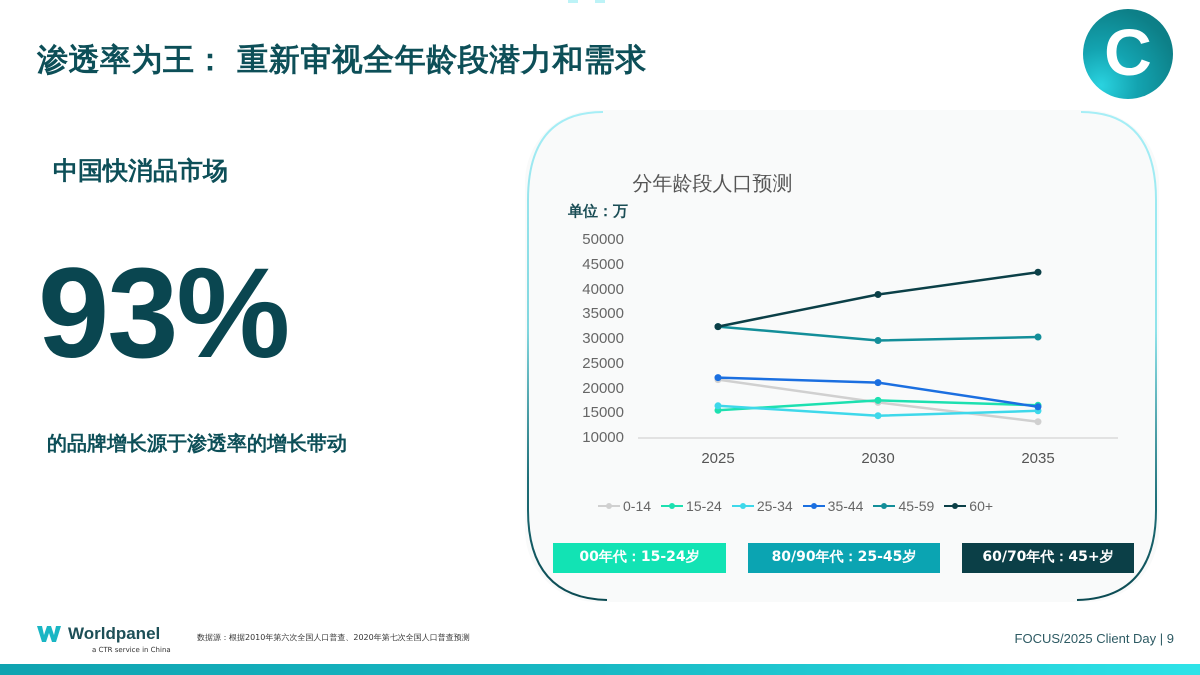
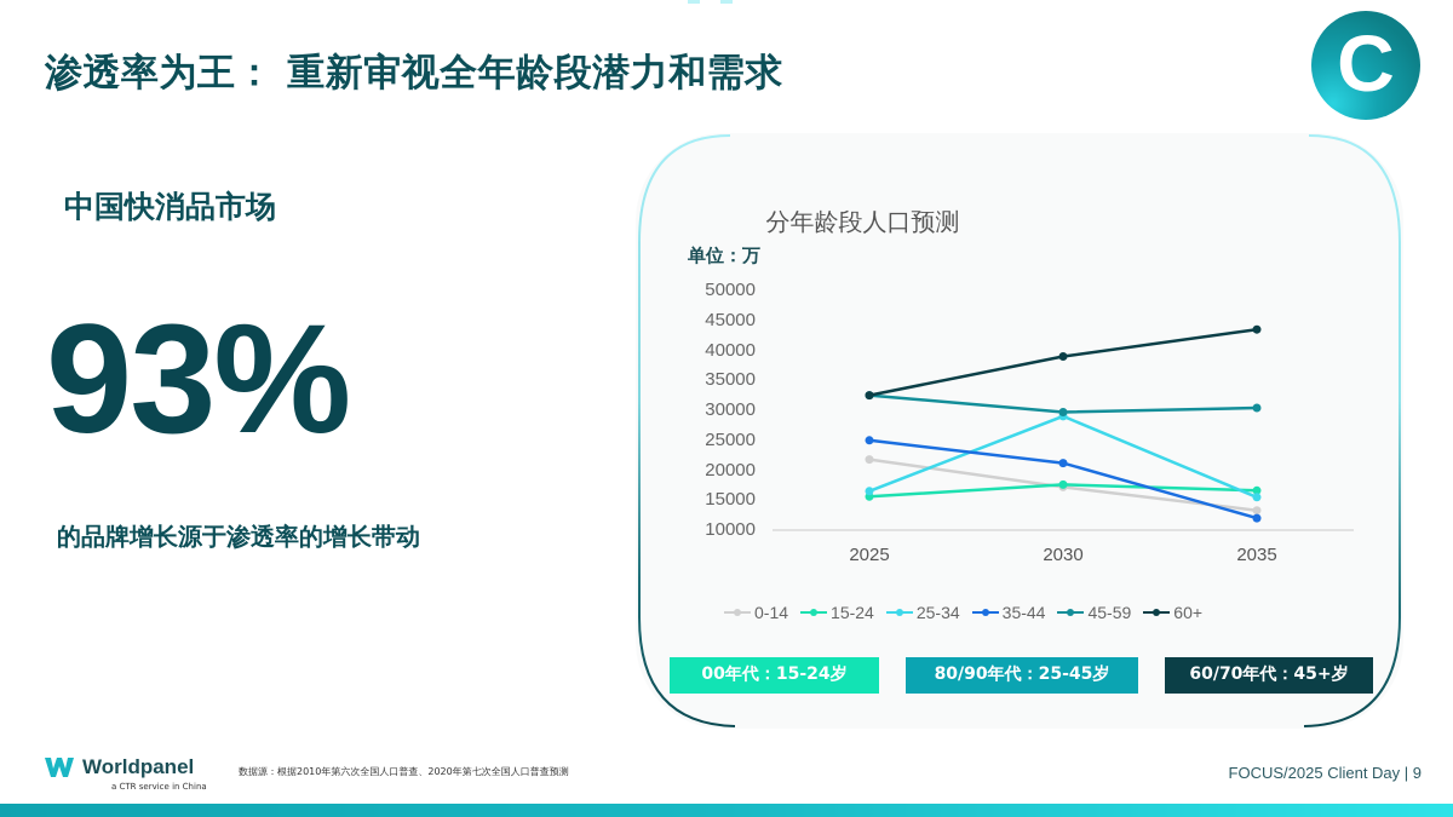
35-44/2025: 22000 -> 25000
25-34/2030: 14000 -> 29000
35-44/2035: 16000 -> 12000
